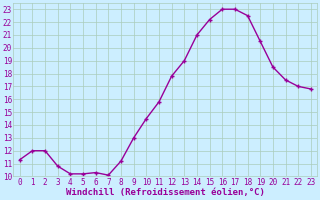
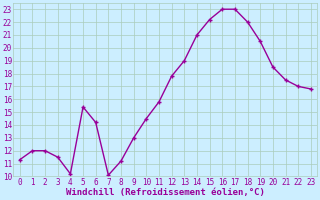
3: 10.8 -> 11.5
5: 10.2 -> 15.4
6: 10.3 -> 14.2
18: 22.5 -> 22.0
